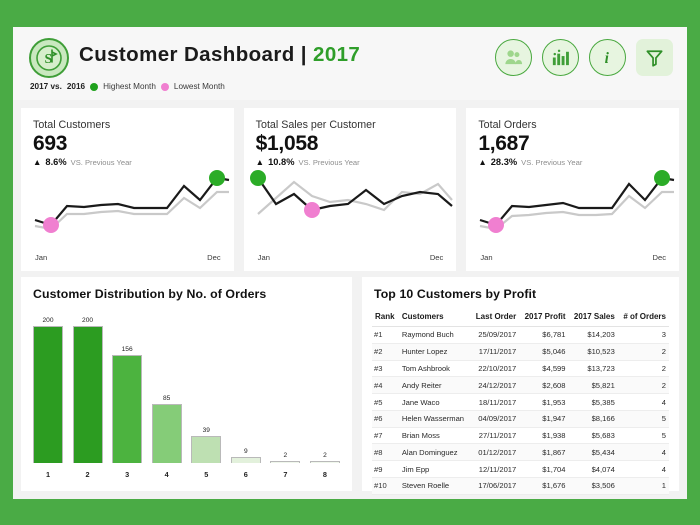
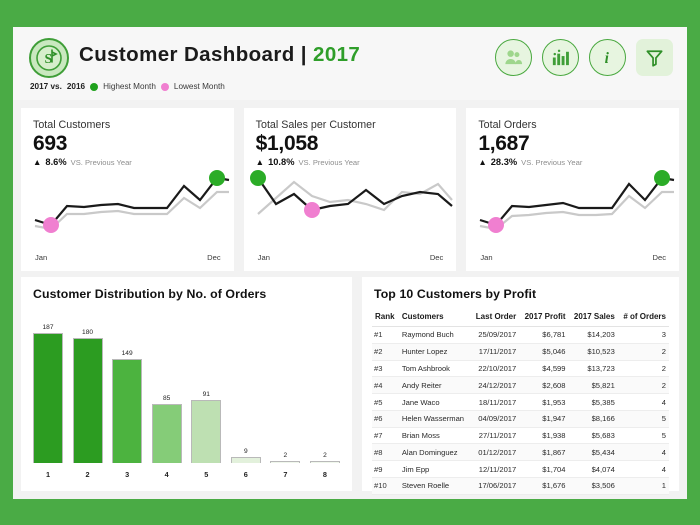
Customer Distribution by No. of Orders/1: 200 -> 187
Customer Distribution by No. of Orders/2: 200 -> 180
Customer Distribution by No. of Orders/3: 156 -> 149
Customer Distribution by No. of Orders/5: 39 -> 91
